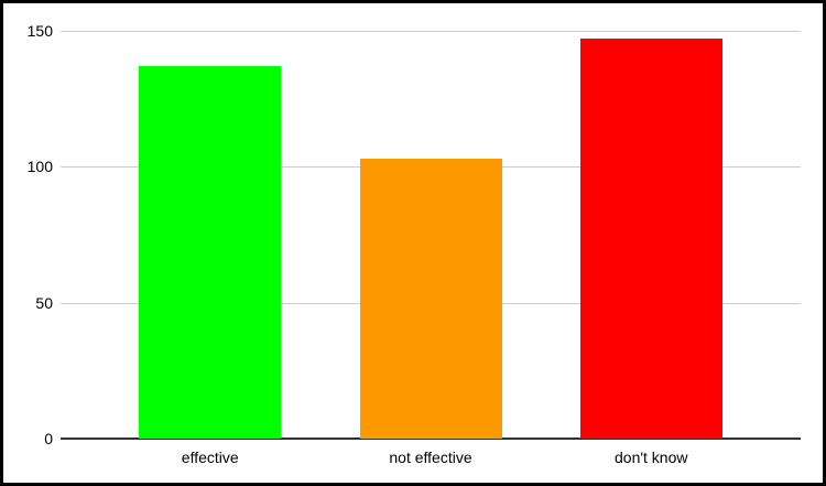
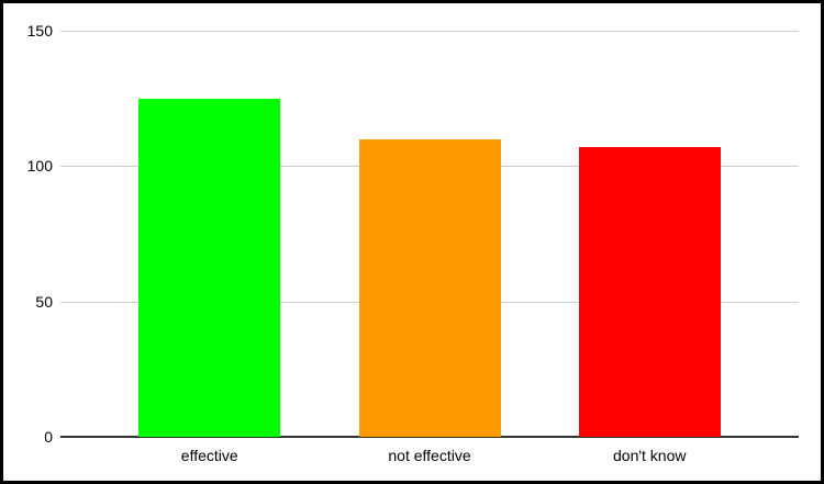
effective: 137 -> 125
not effective: 103 -> 110
don't know: 147 -> 107
